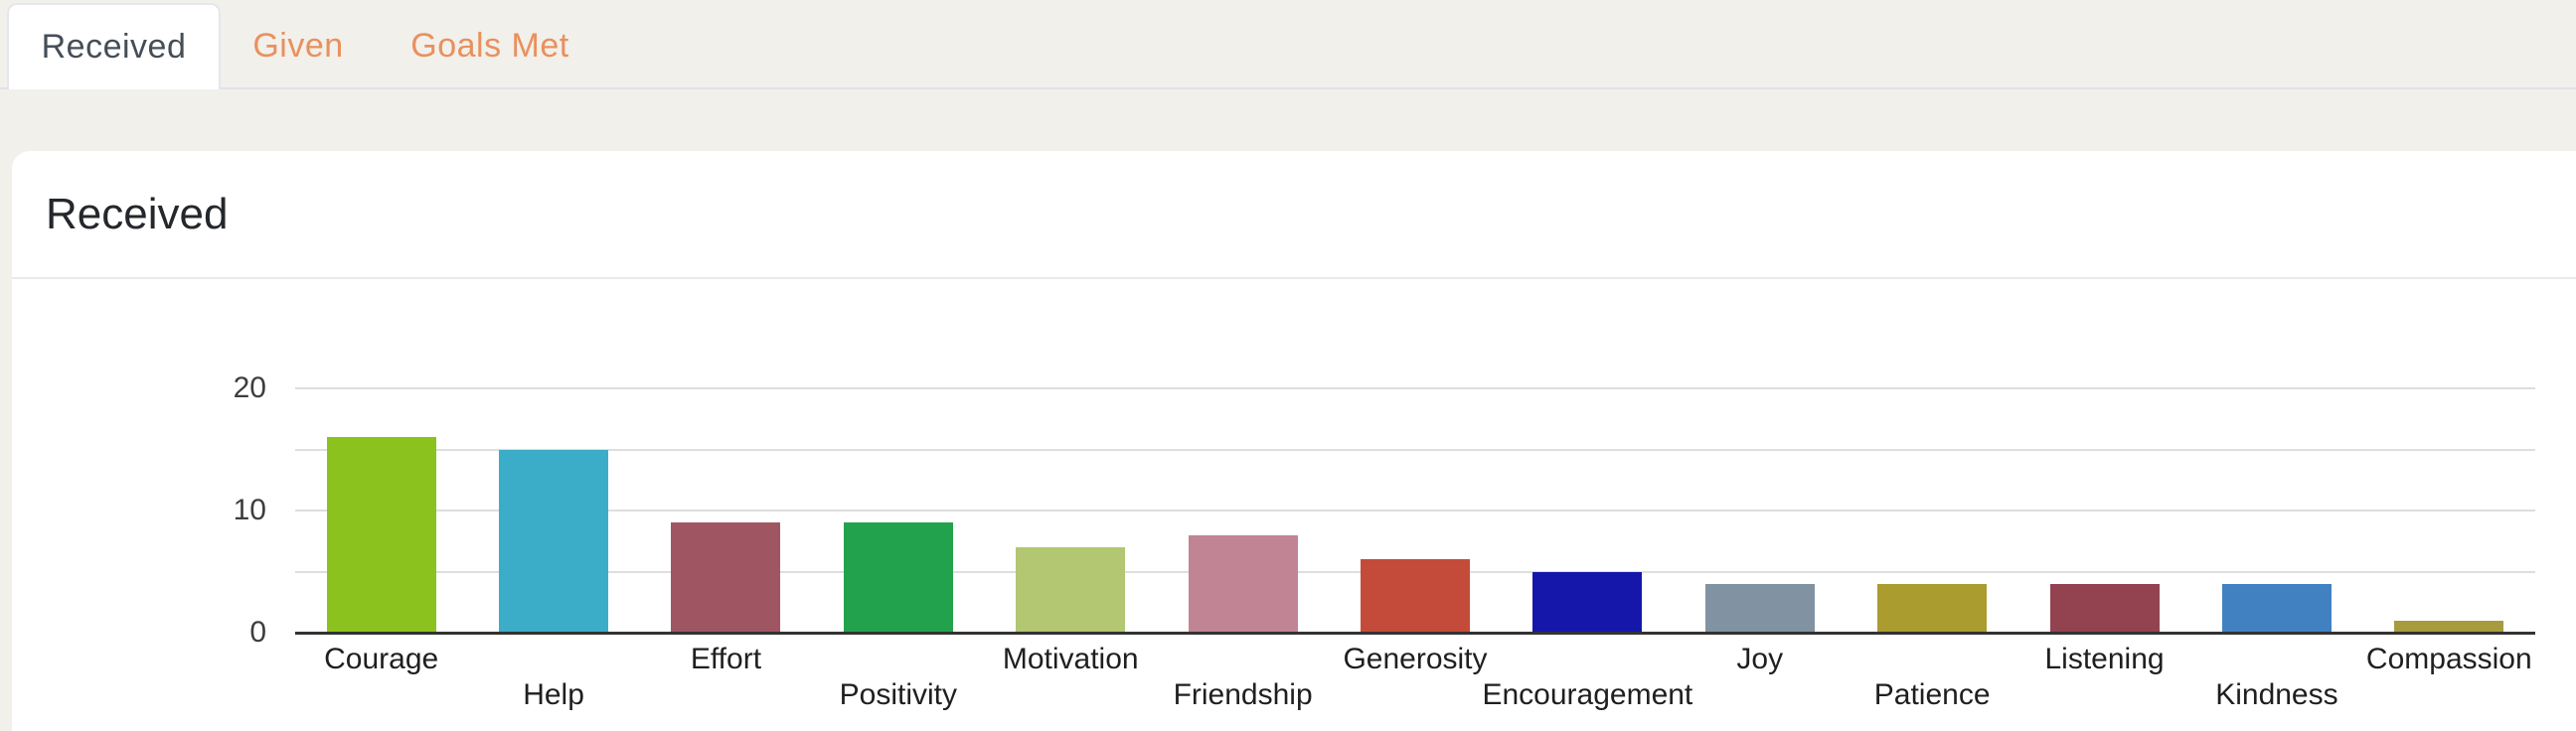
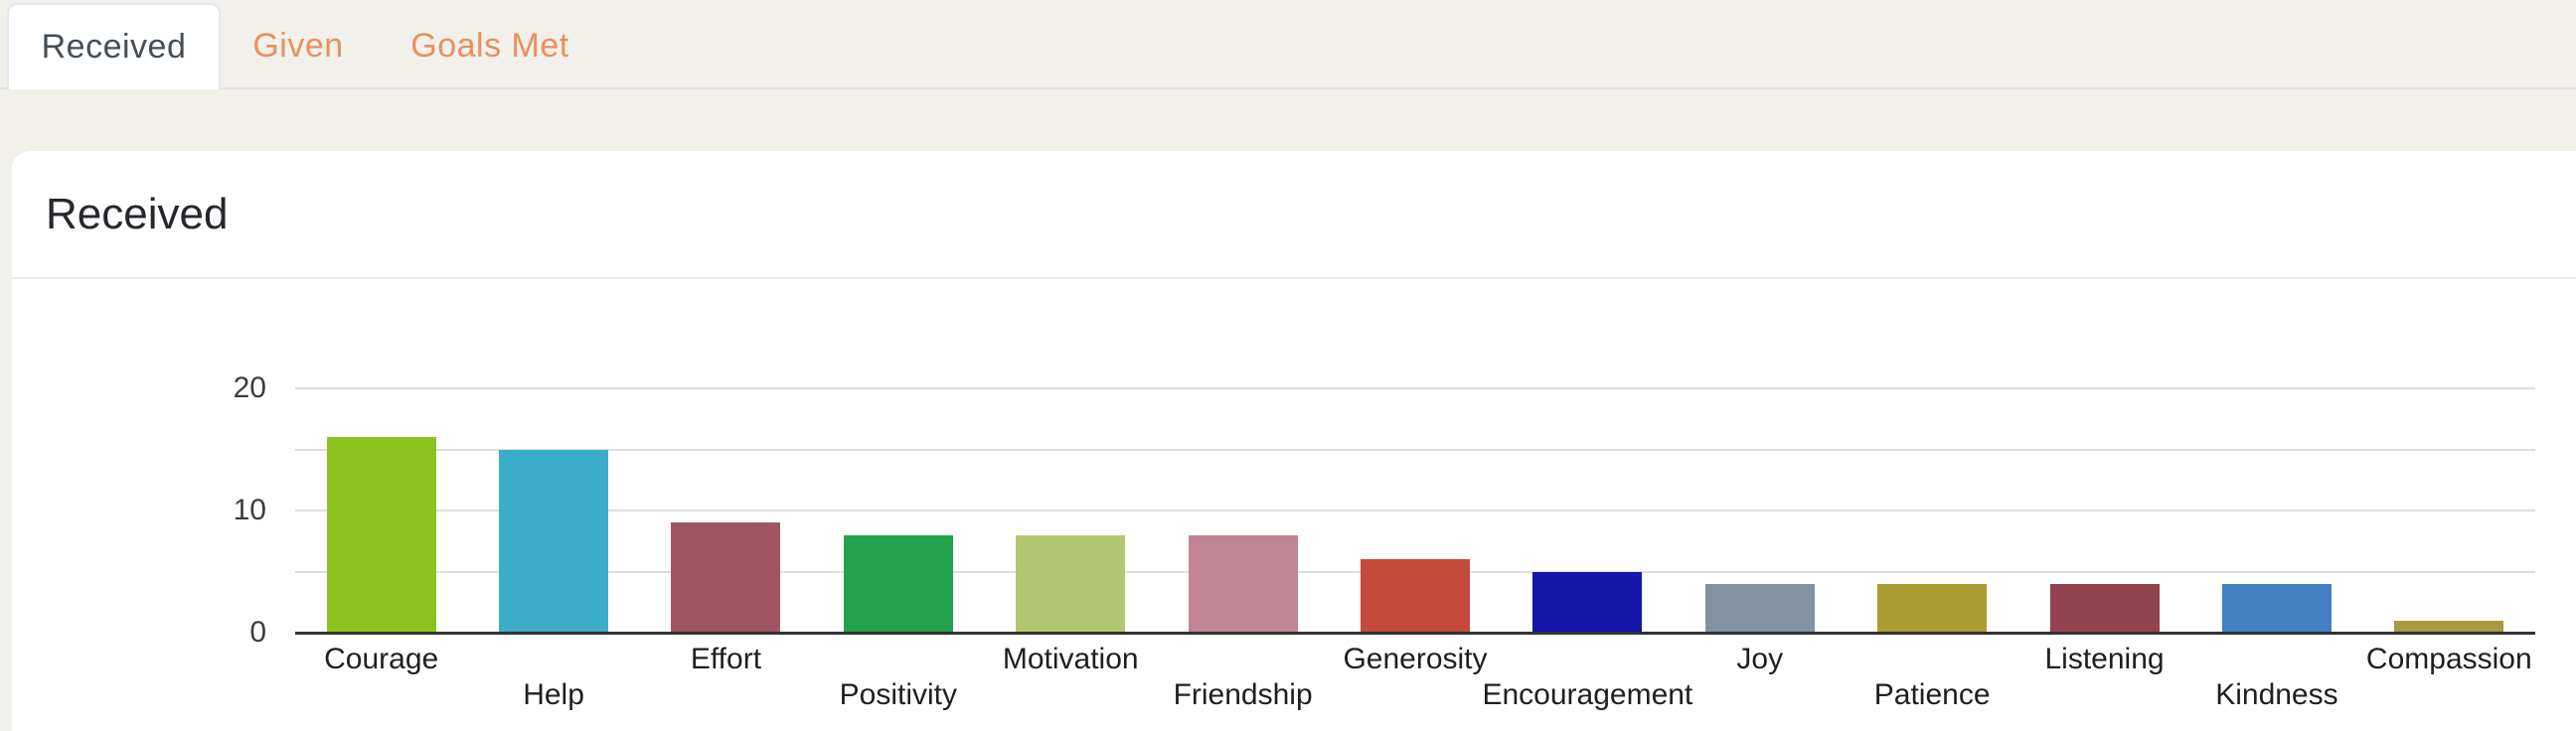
Positivity: 9 -> 8
Motivation: 7 -> 8
